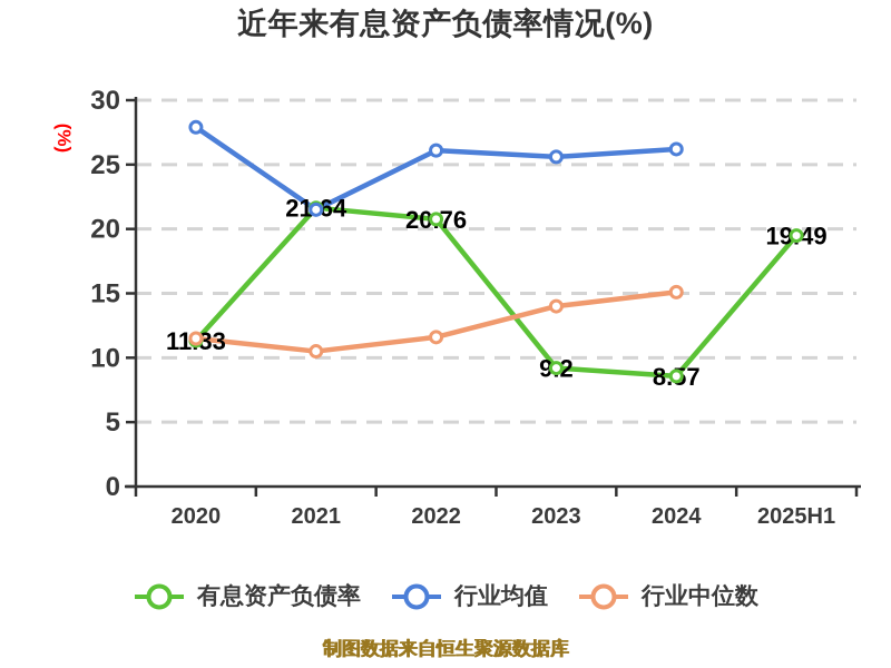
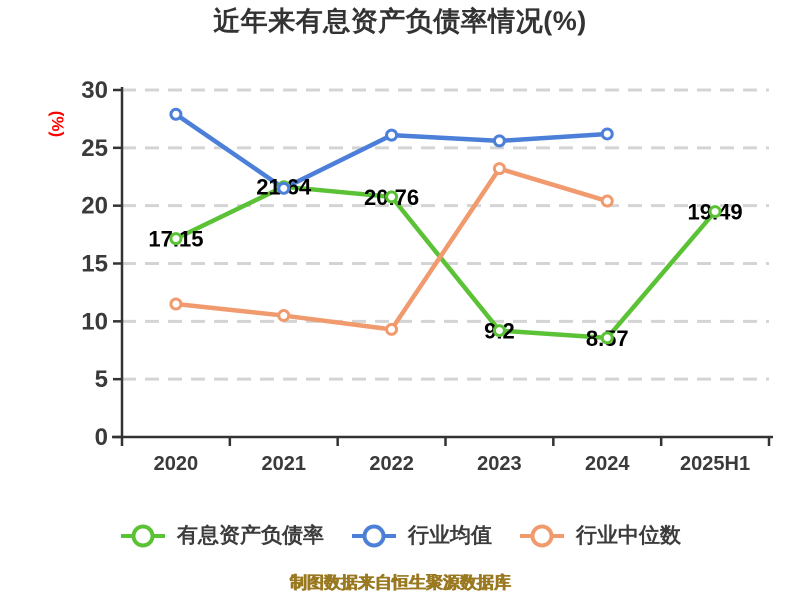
有息资产负债率/2020: 11.33 -> 17.15
行业中位数/2022: 11.6 -> 9.3
行业中位数/2023: 14.0 -> 23.2
行业中位数/2024: 15.1 -> 20.4
